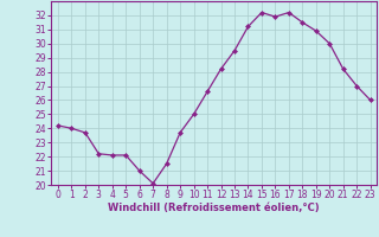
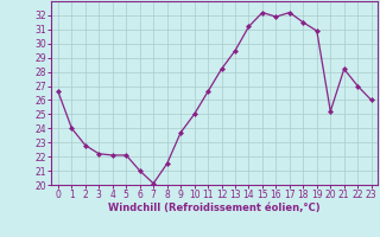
0: 24.2 -> 26.6
2: 23.7 -> 22.8
20: 30.0 -> 25.2
